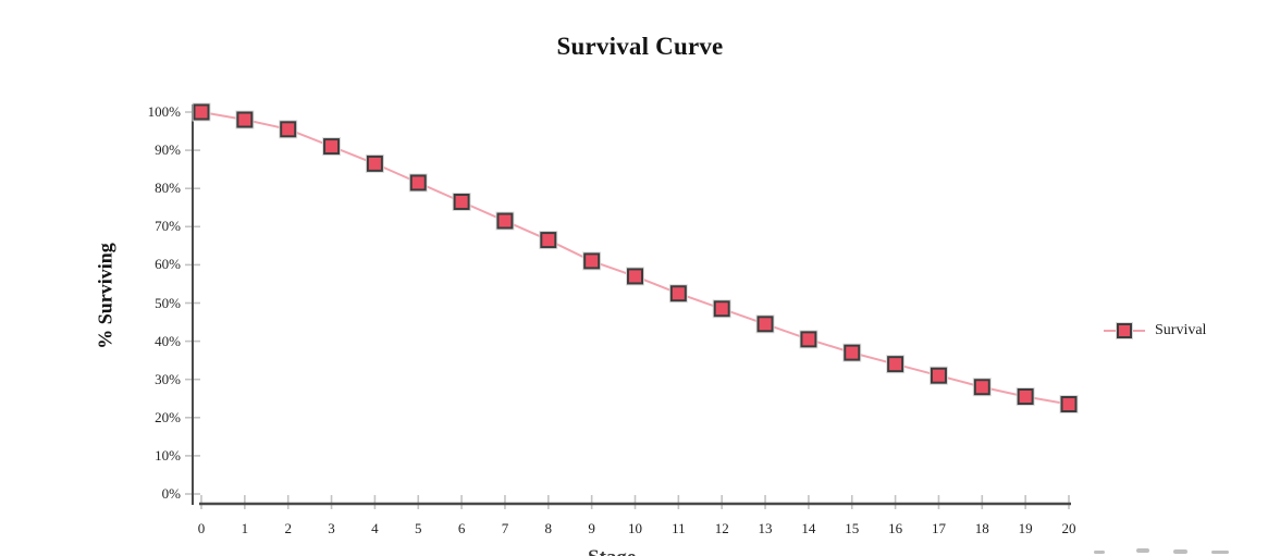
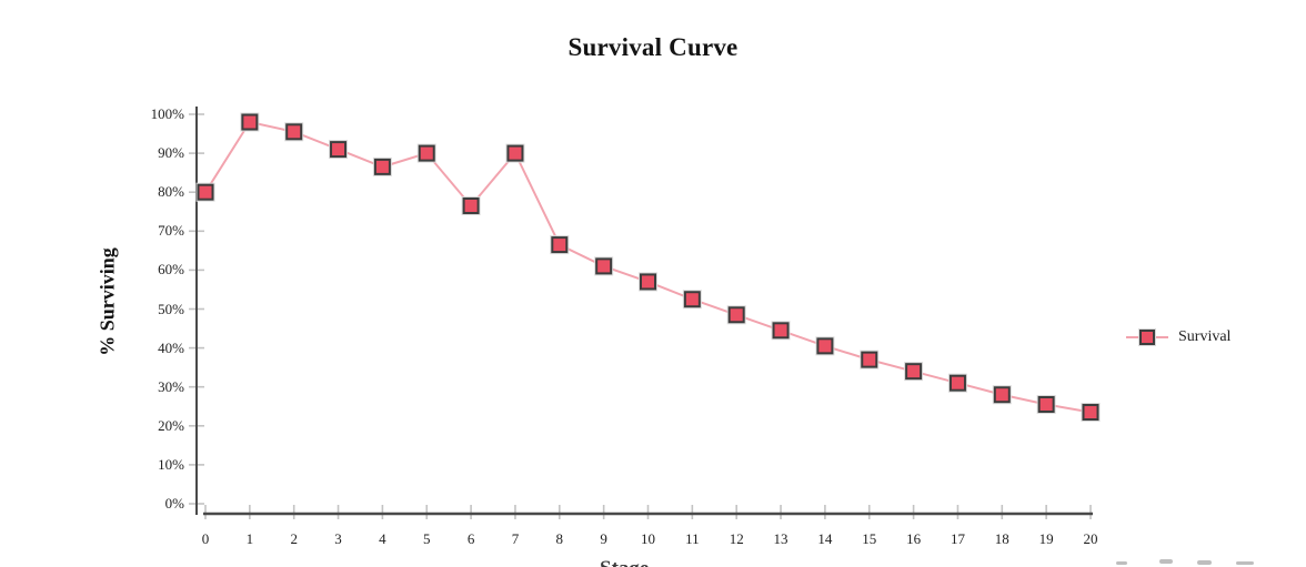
0: 100% -> 80%
5: 82% -> 90%
7: 72% -> 90%
